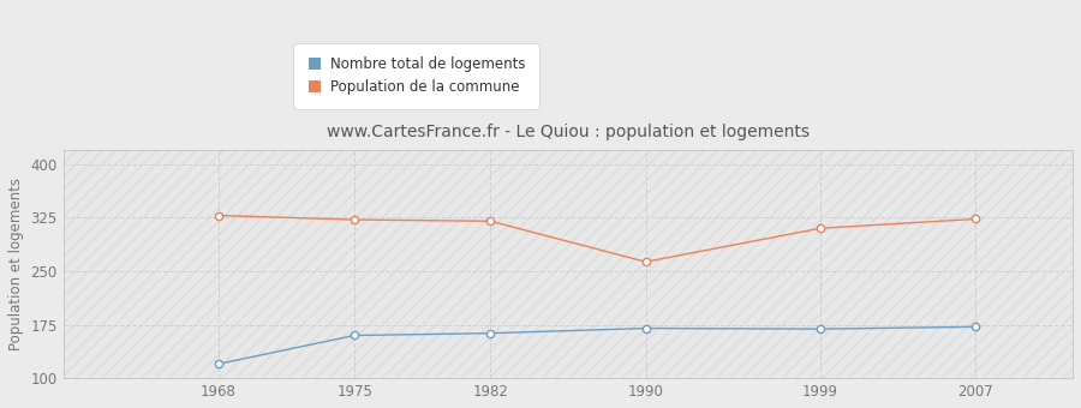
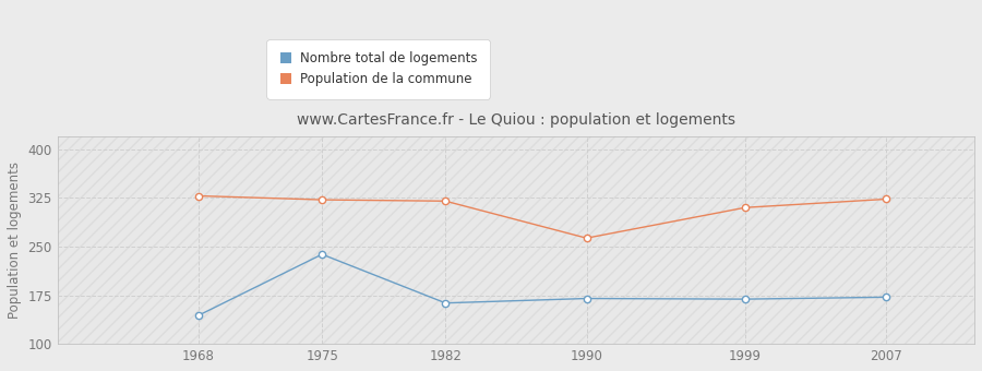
Nombre total de logements/1968: 120 -> 144
Nombre total de logements/1975: 160 -> 238
